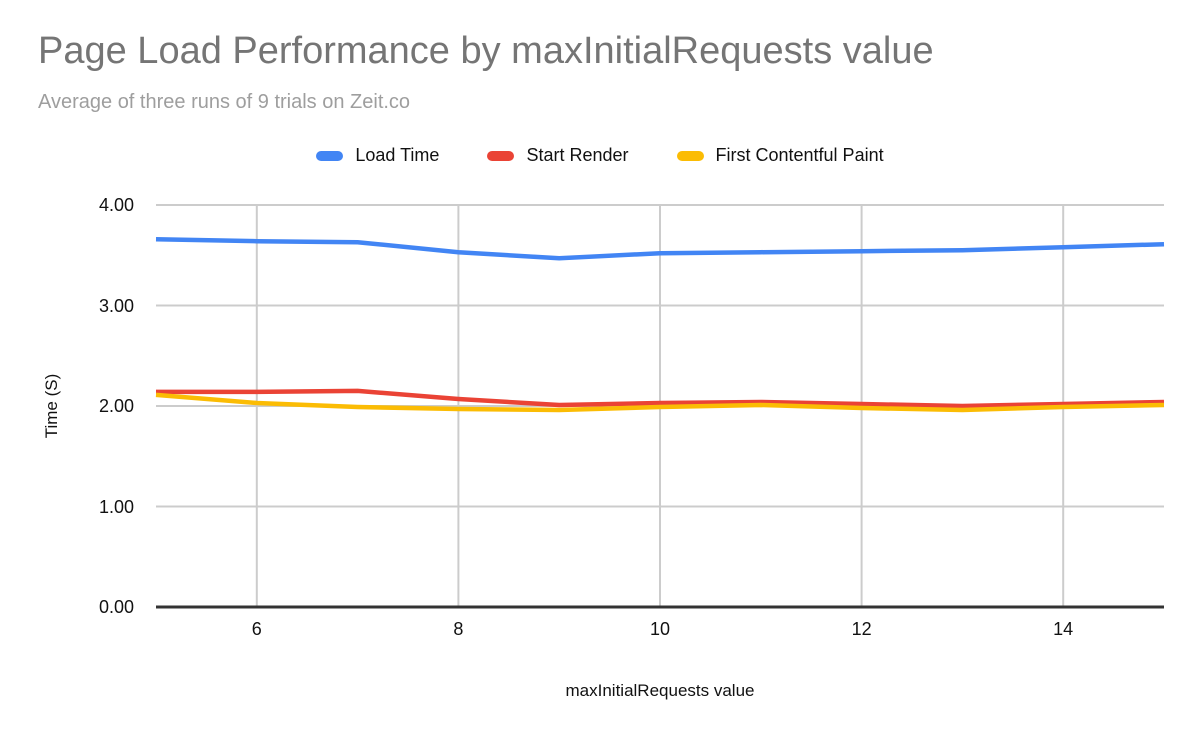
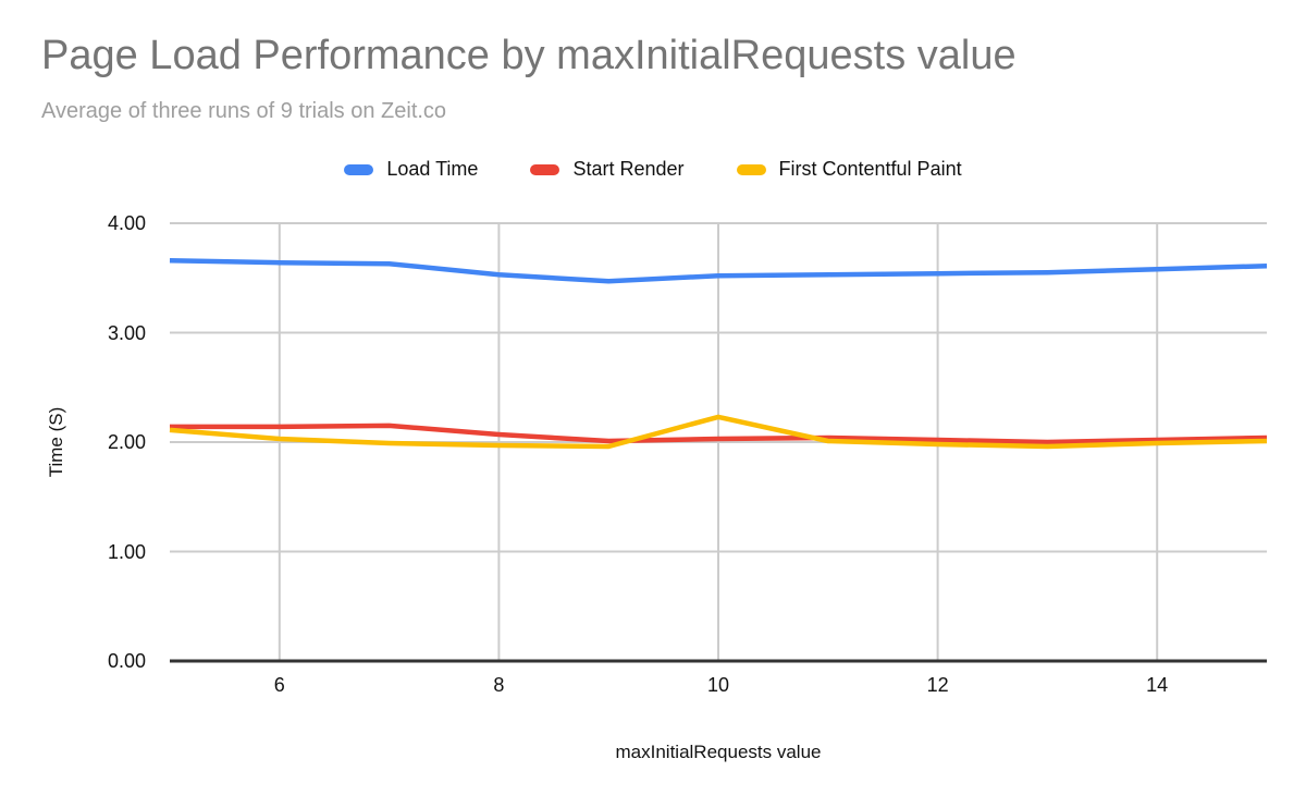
First Contentful Paint/10: 1.99 -> 2.23
